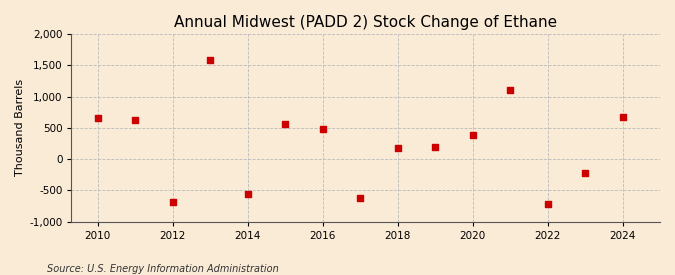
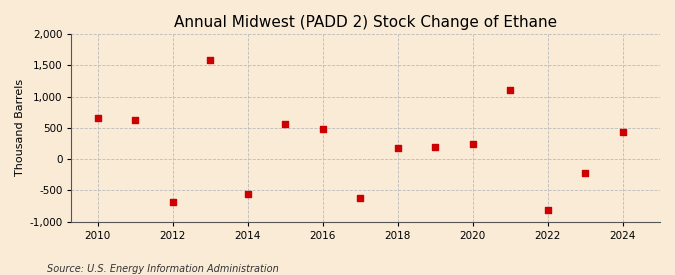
2020: 390 -> 240
2022: -720 -> -820
2024: 680 -> 440
